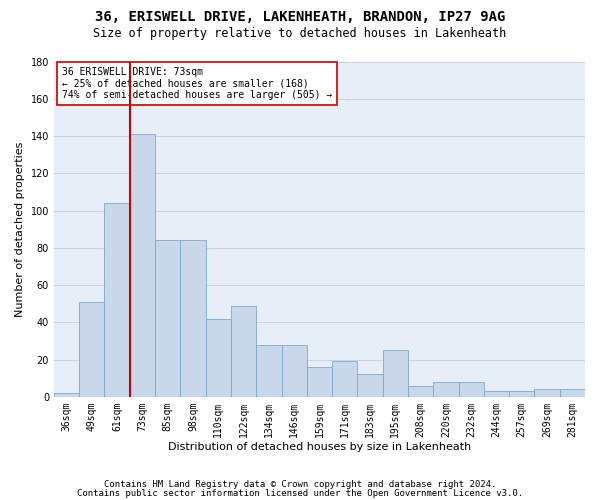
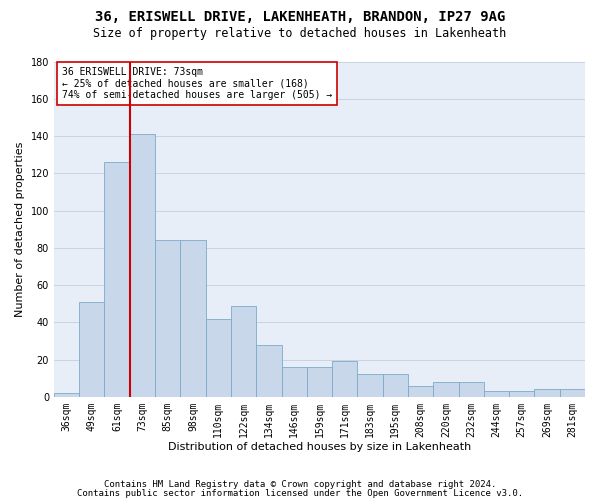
61sqm: 104 -> 126
146sqm: 28 -> 16
195sqm: 25 -> 12
